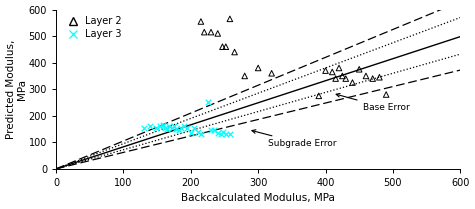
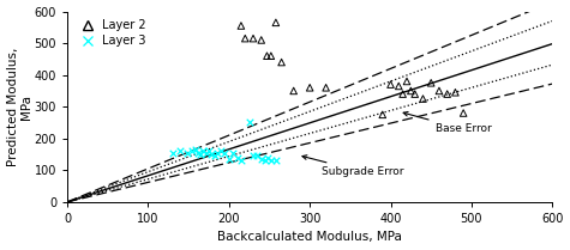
Layer 2/300: 380 -> 360
